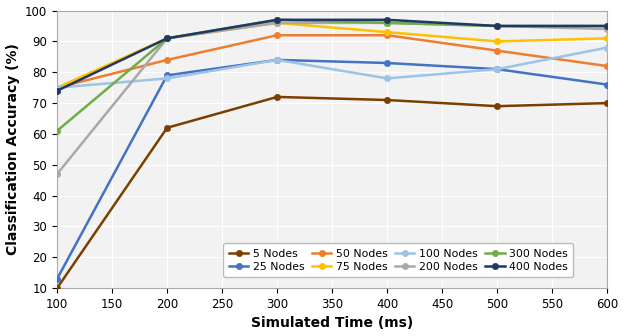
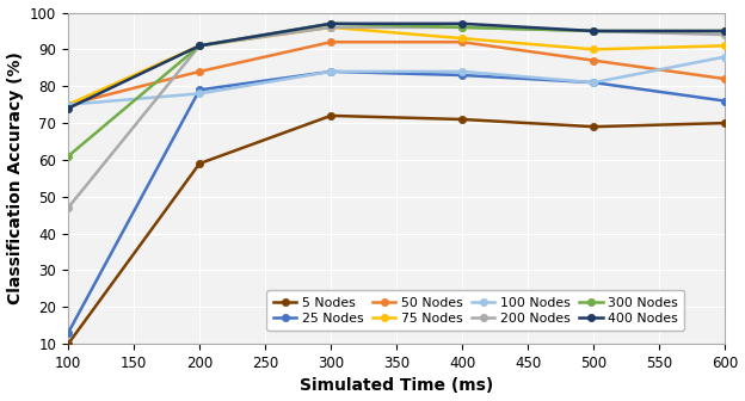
5 Nodes/200: 62 -> 59
100 Nodes/400: 78 -> 84
